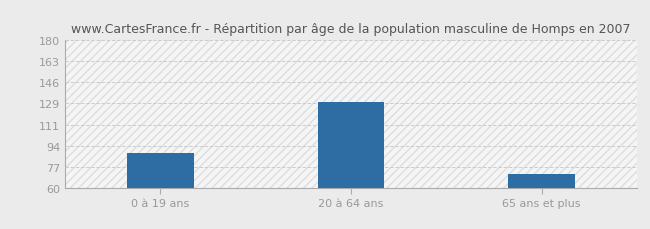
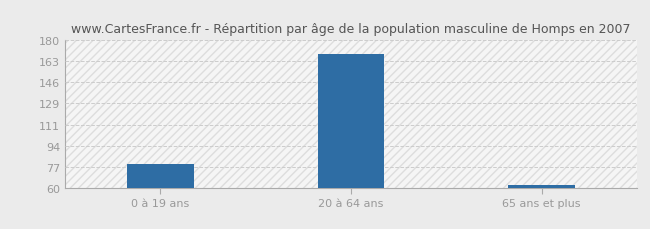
0 à 19 ans: 88 -> 79
20 à 64 ans: 130 -> 169
65 ans et plus: 71 -> 62
